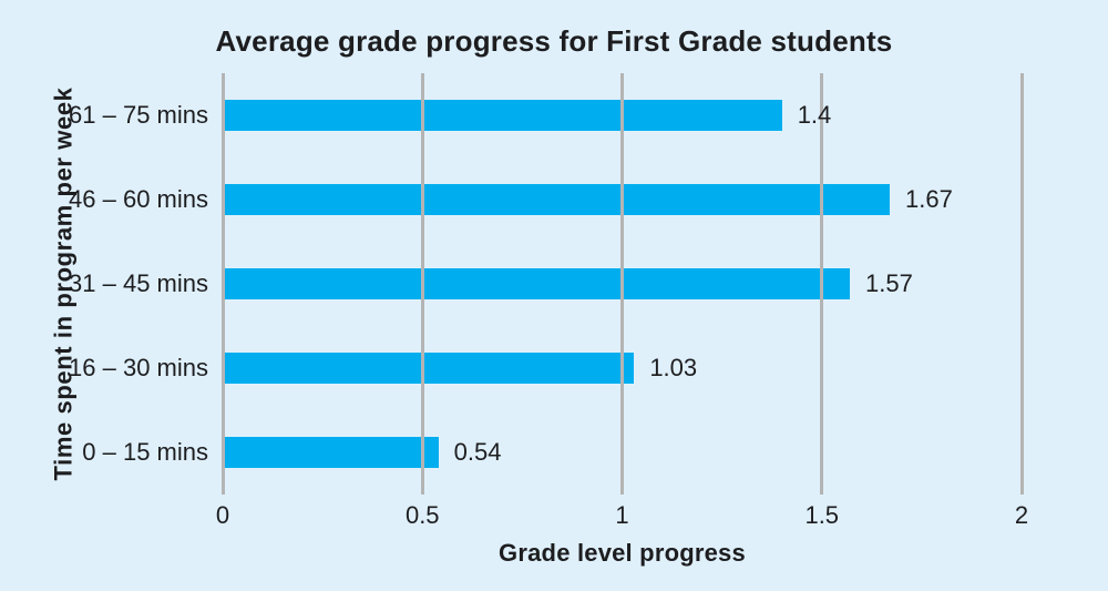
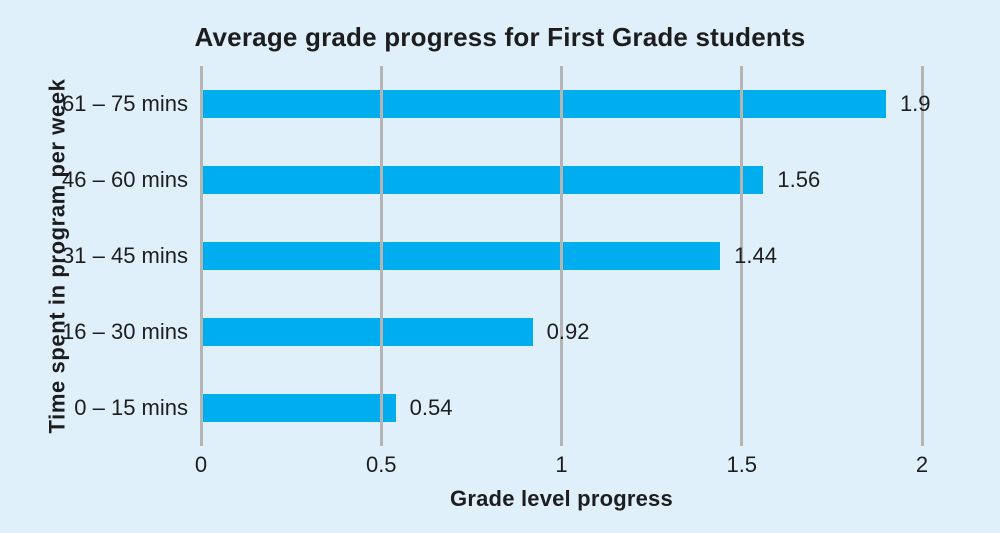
61 – 75 mins: 1.4 -> 1.9
46 – 60 mins: 1.67 -> 1.56
31 – 45 mins: 1.57 -> 1.44
16 – 30 mins: 1.03 -> 0.92
